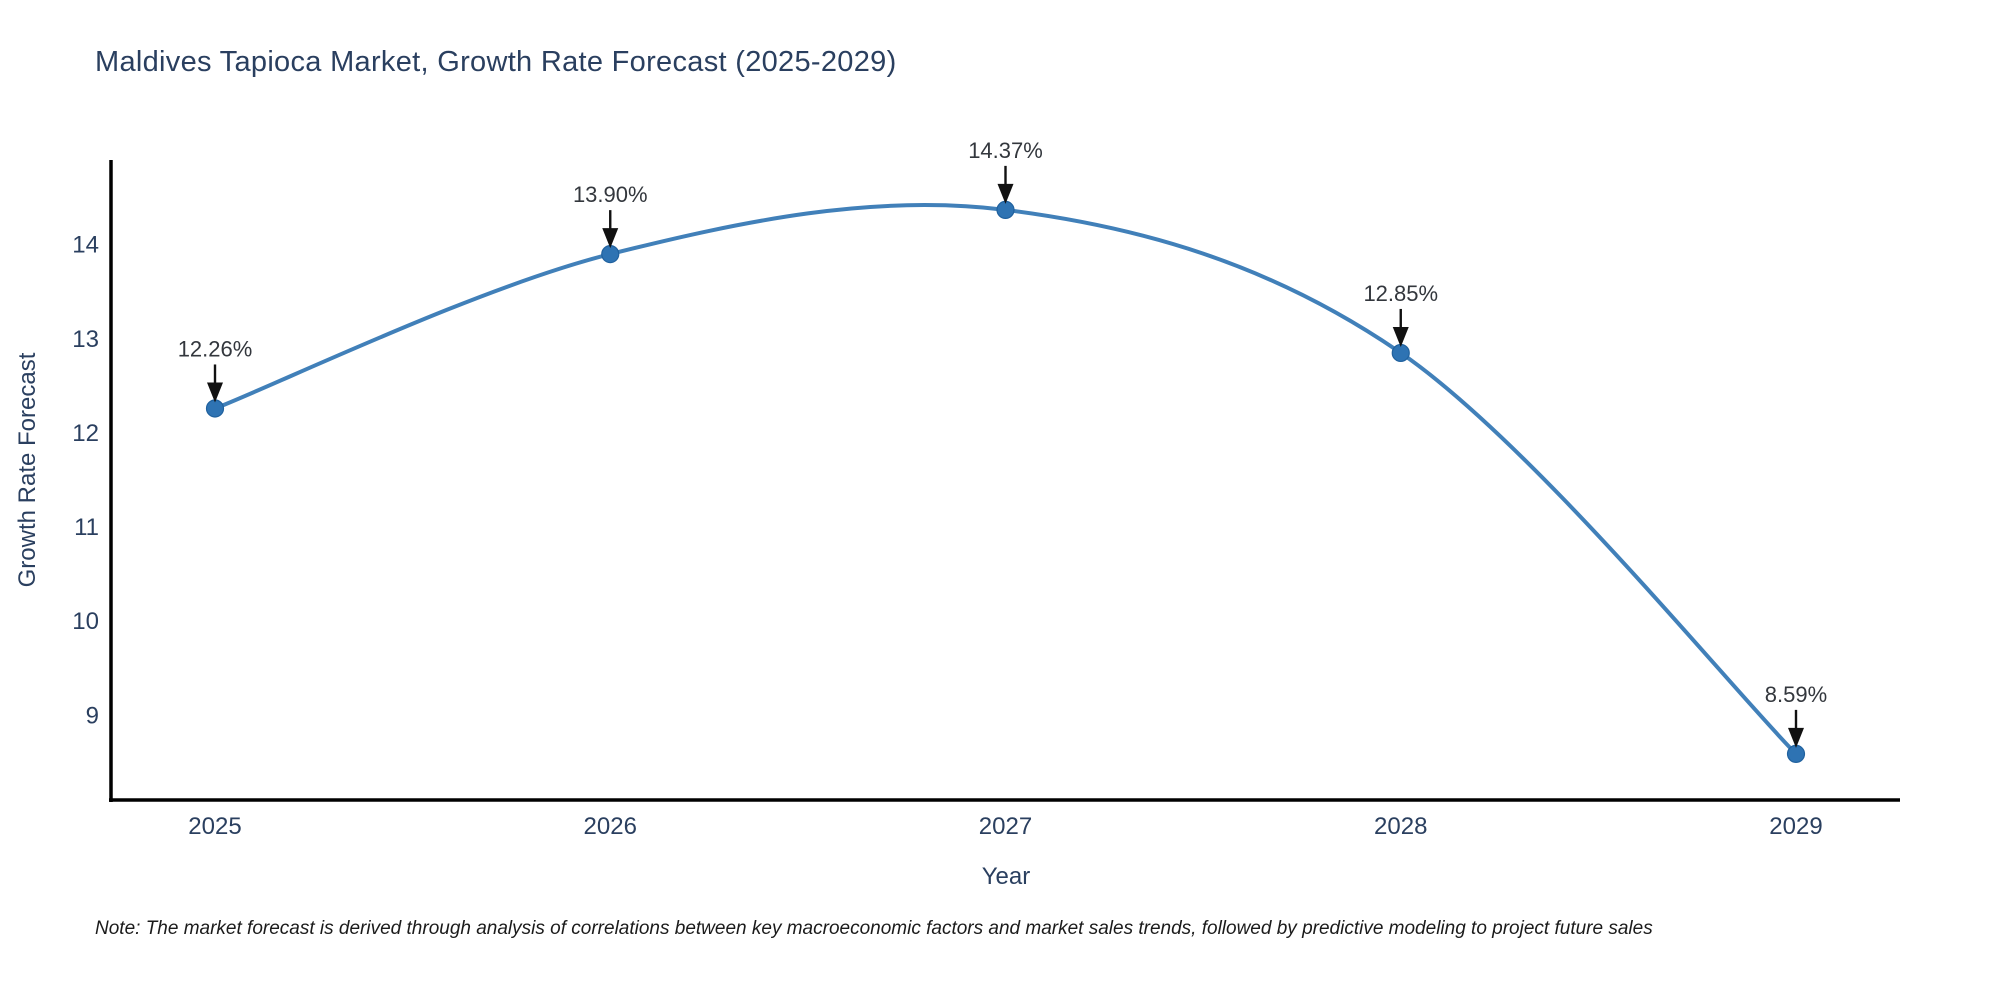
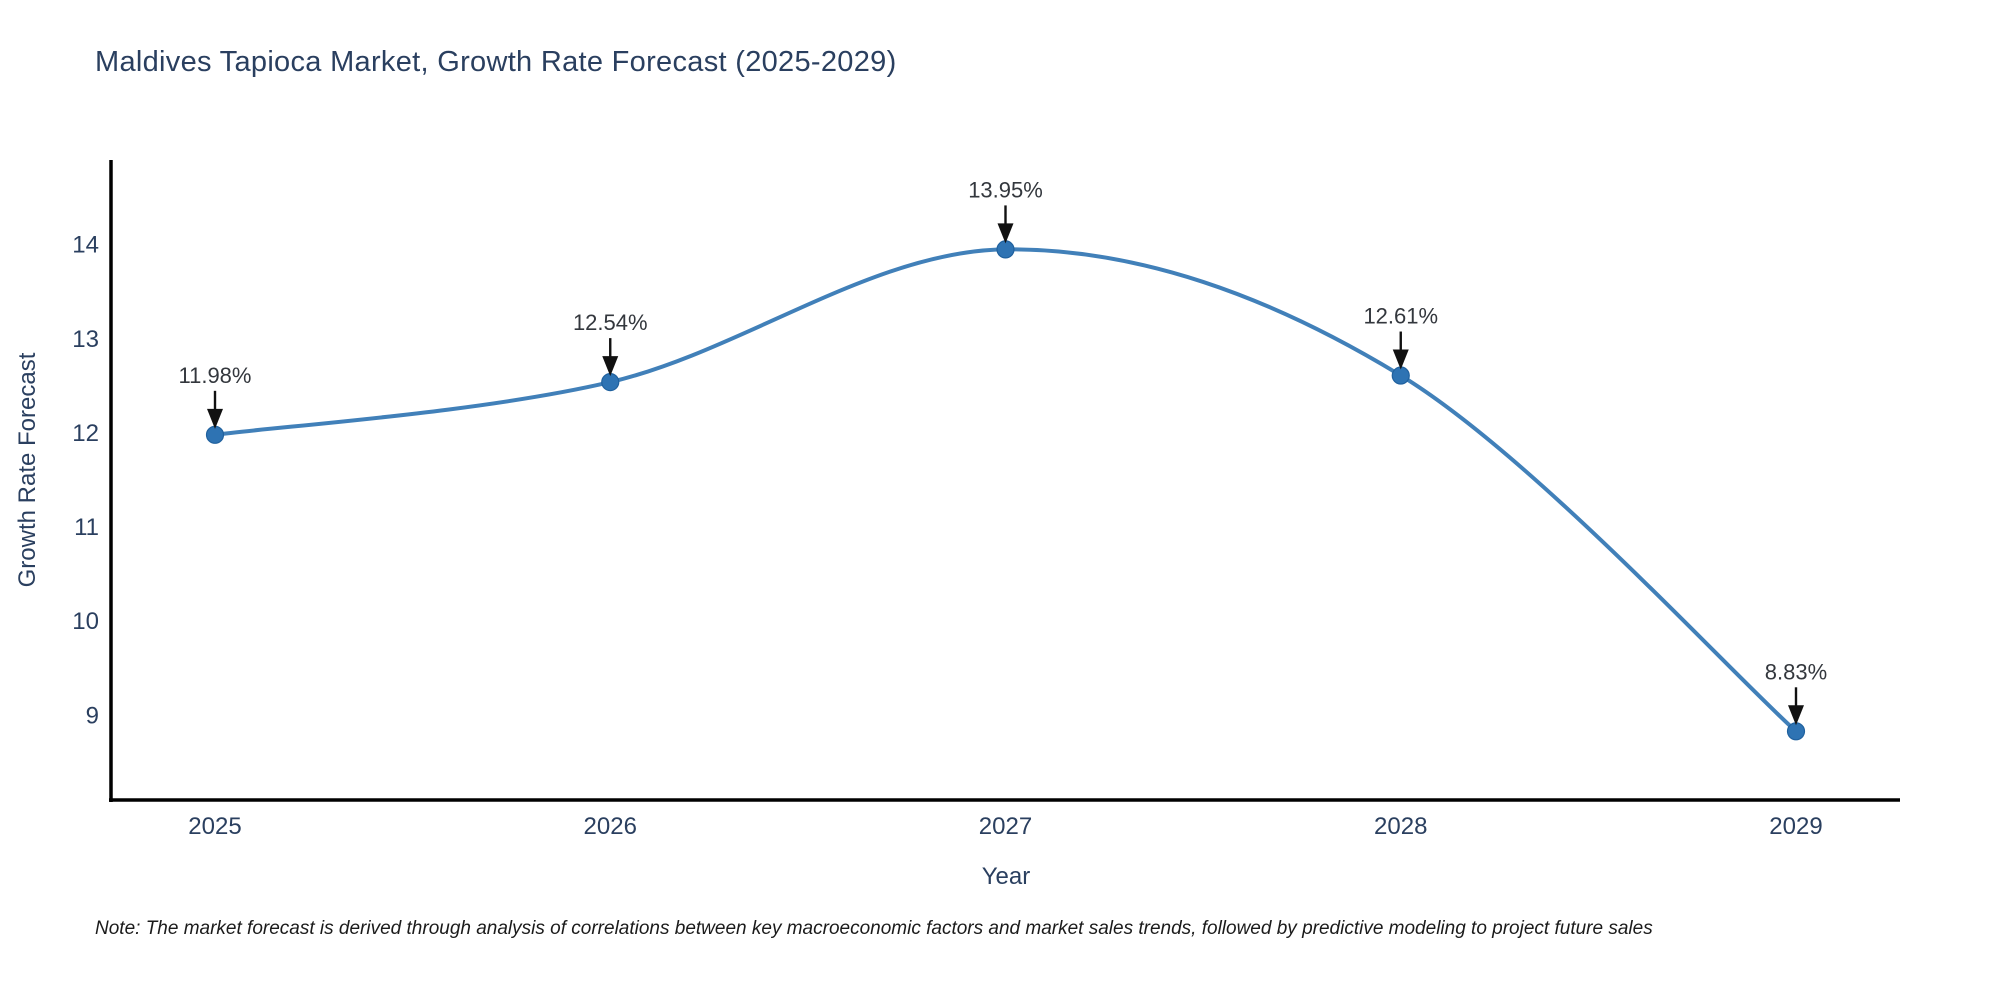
2025: 12.26% -> 11.98%
2026: 13.90% -> 12.54%
2027: 14.37% -> 13.95%
2028: 12.85% -> 12.61%
2029: 8.59% -> 8.83%
